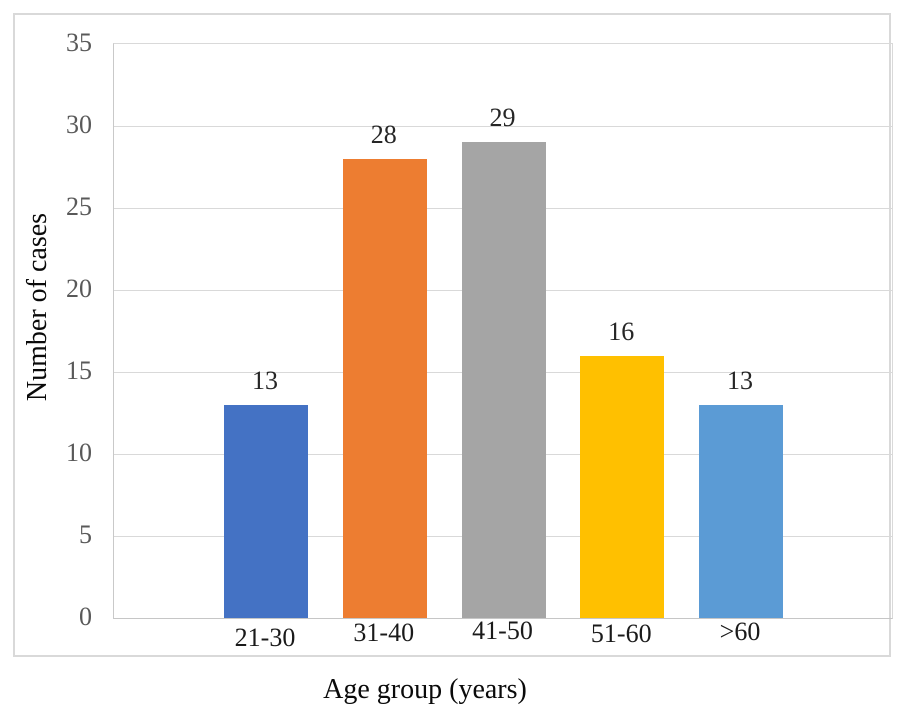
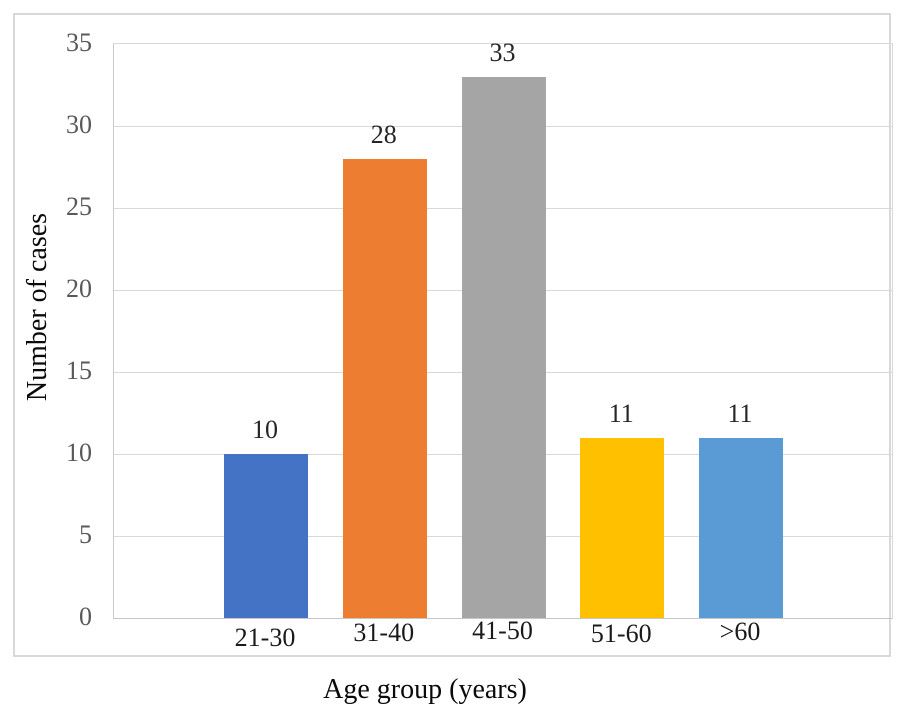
21-30: 13 -> 10
41-50: 29 -> 33
51-60: 16 -> 11
>60: 13 -> 11
